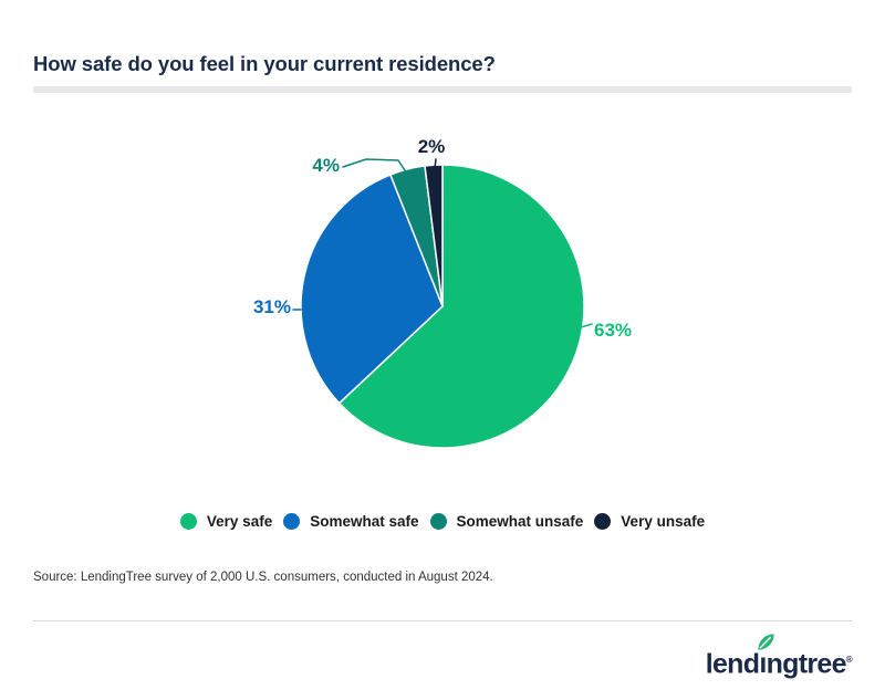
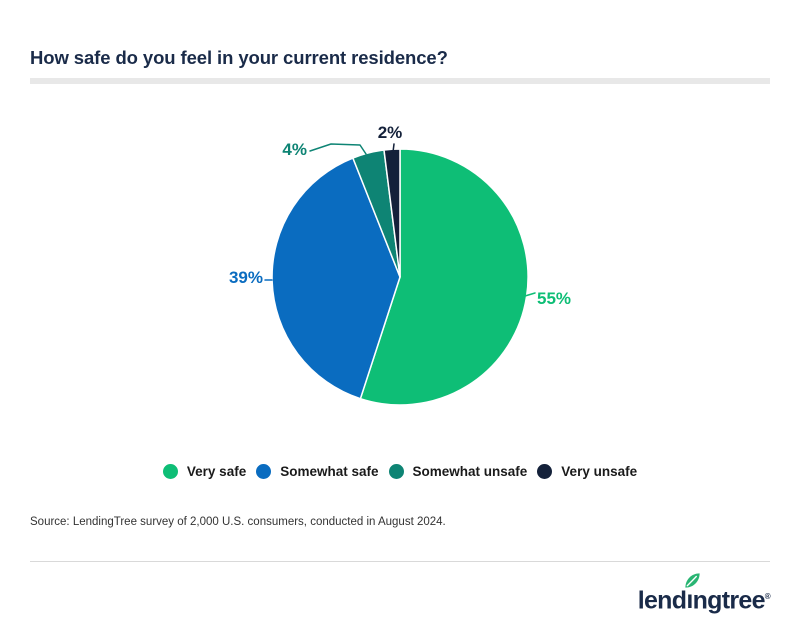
Very safe: 63% -> 55%
Somewhat safe: 31% -> 39%
